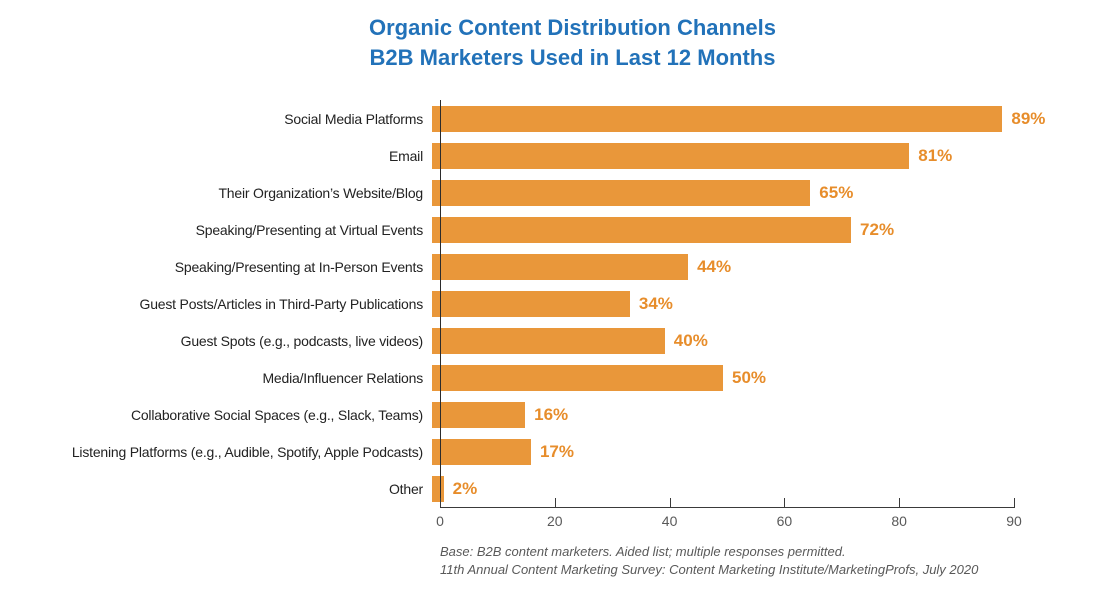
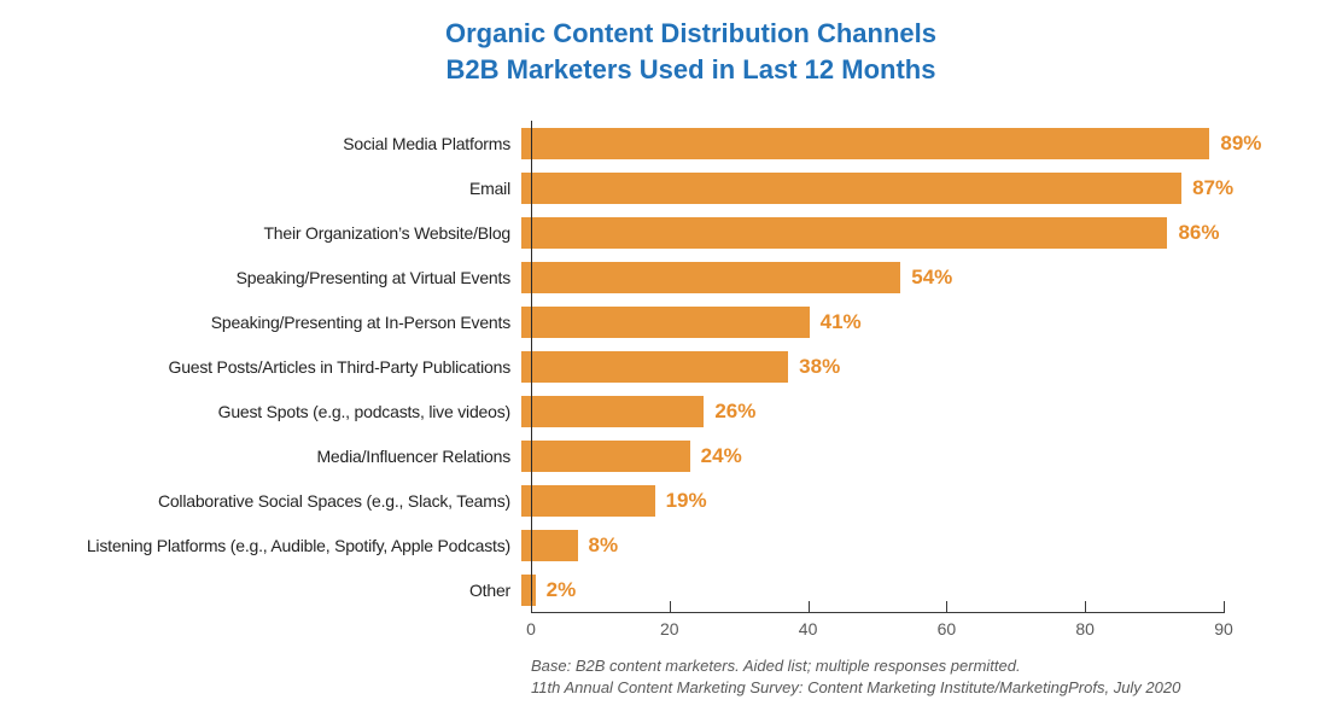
Email: 81% -> 87%
Their Organization’s Website/Blog: 65% -> 86%
Speaking/Presenting at Virtual Events: 72% -> 54%
Speaking/Presenting at In-Person Events: 44% -> 41%
Guest Posts/Articles in Third-Party Publications: 34% -> 38%
Guest Spots (e.g., podcasts, live videos): 40% -> 26%
Media/Influencer Relations: 50% -> 24%
Collaborative Social Spaces (e.g., Slack, Teams): 16% -> 19%
Listening Platforms (e.g., Audible, Spotify, Apple Podcasts): 17% -> 8%
